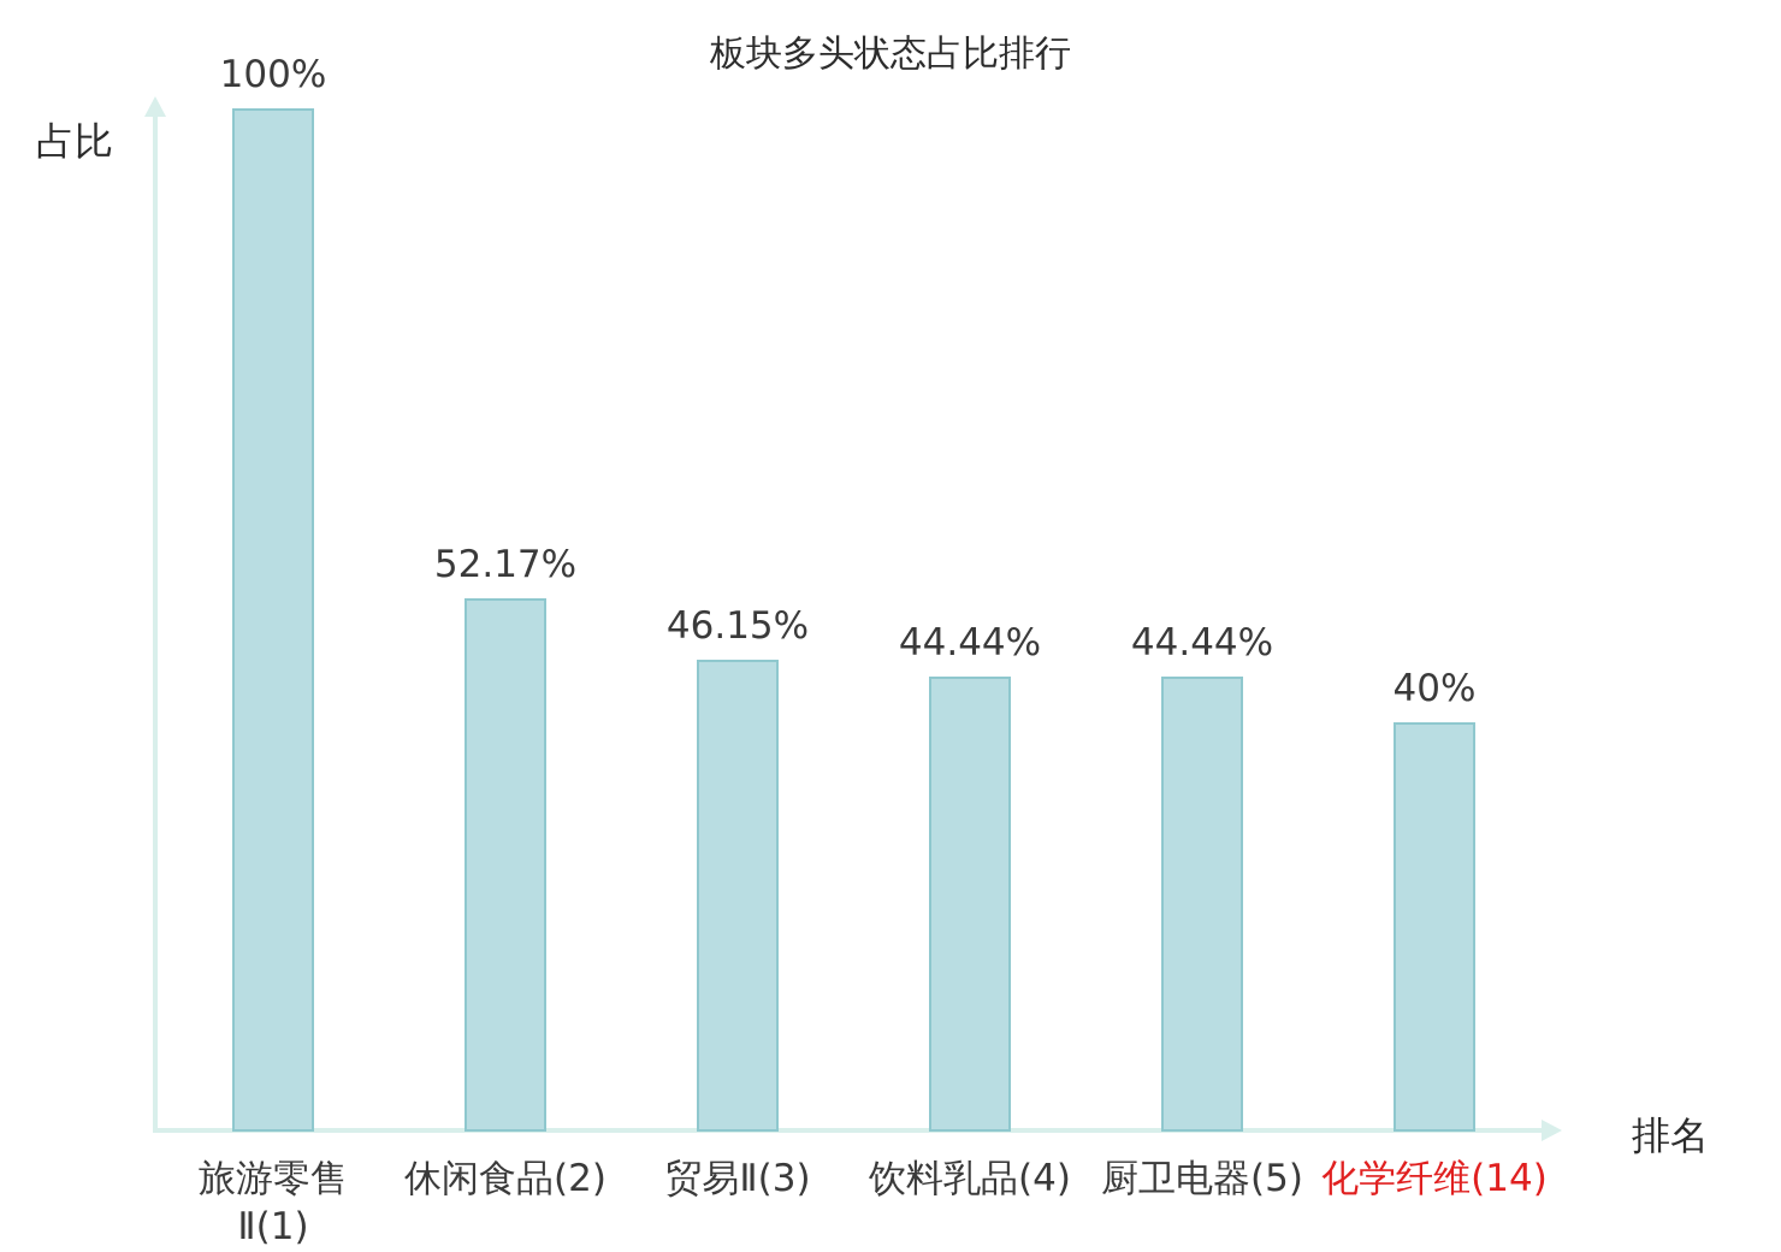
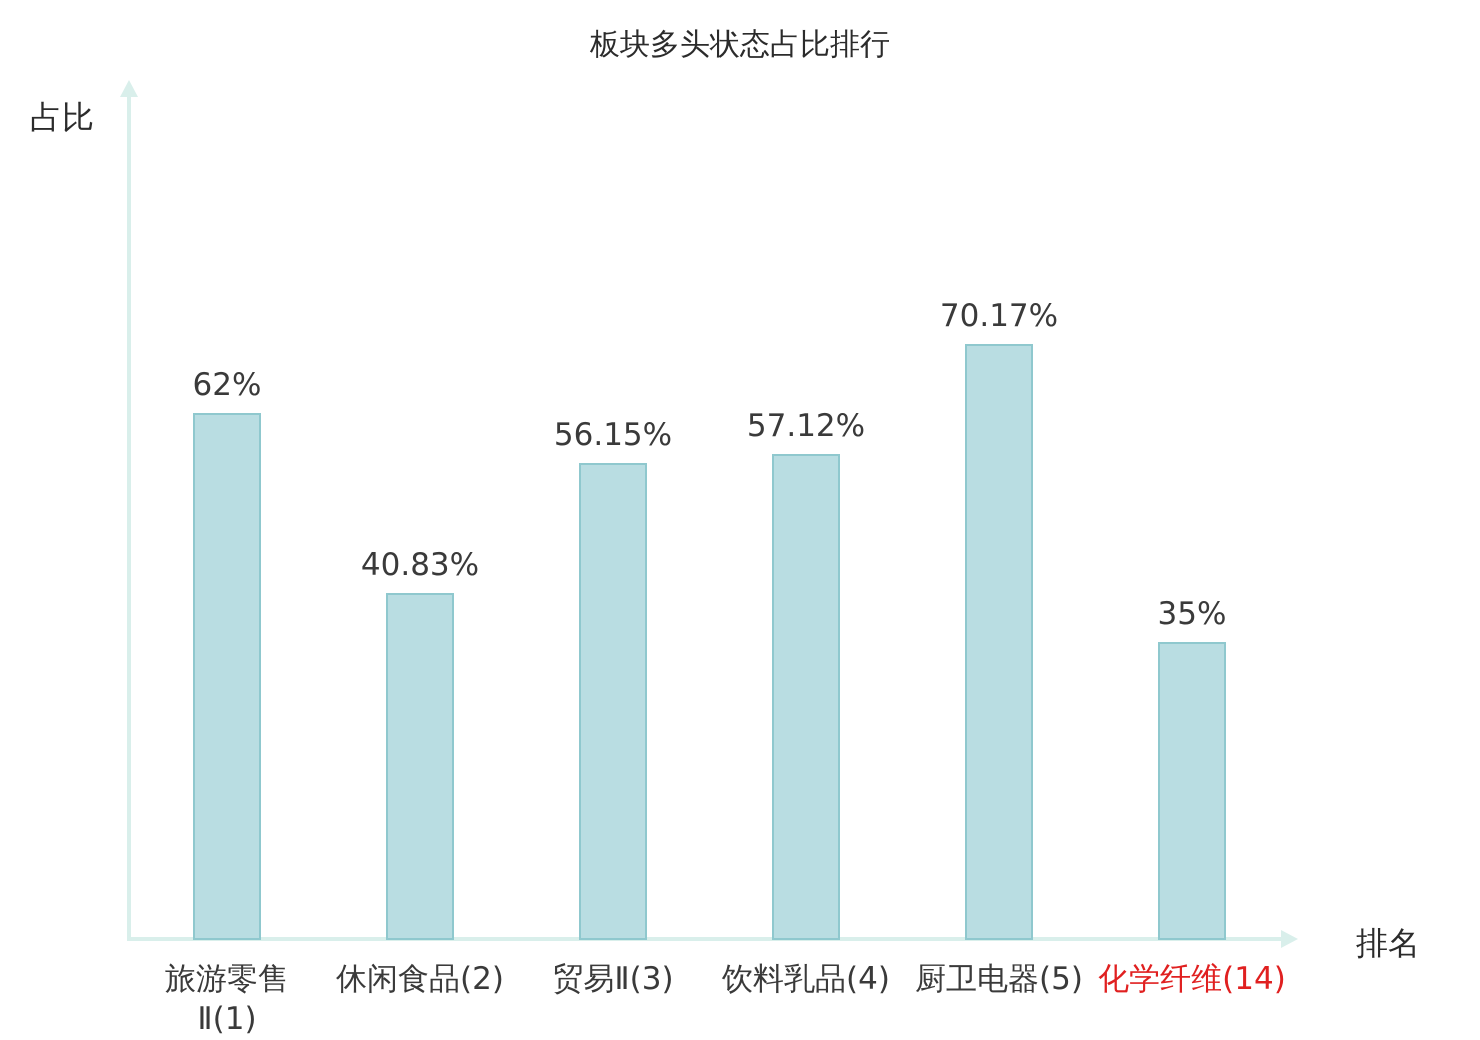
旅游零售 Ⅱ(1): 100% -> 62%
休闲食品(2): 52.17% -> 40.83%
贸易Ⅱ(3): 46.15% -> 56.15%
饮料乳品(4): 44.44% -> 57.12%
厨卫电器(5): 44.44% -> 70.17%
化学纤维(14): 40% -> 35%
